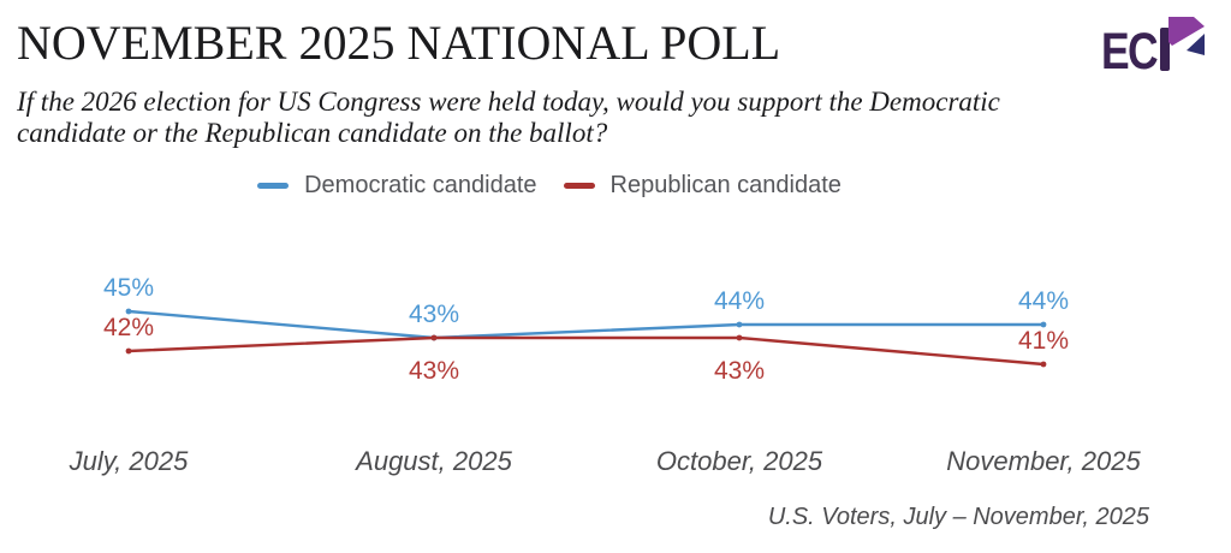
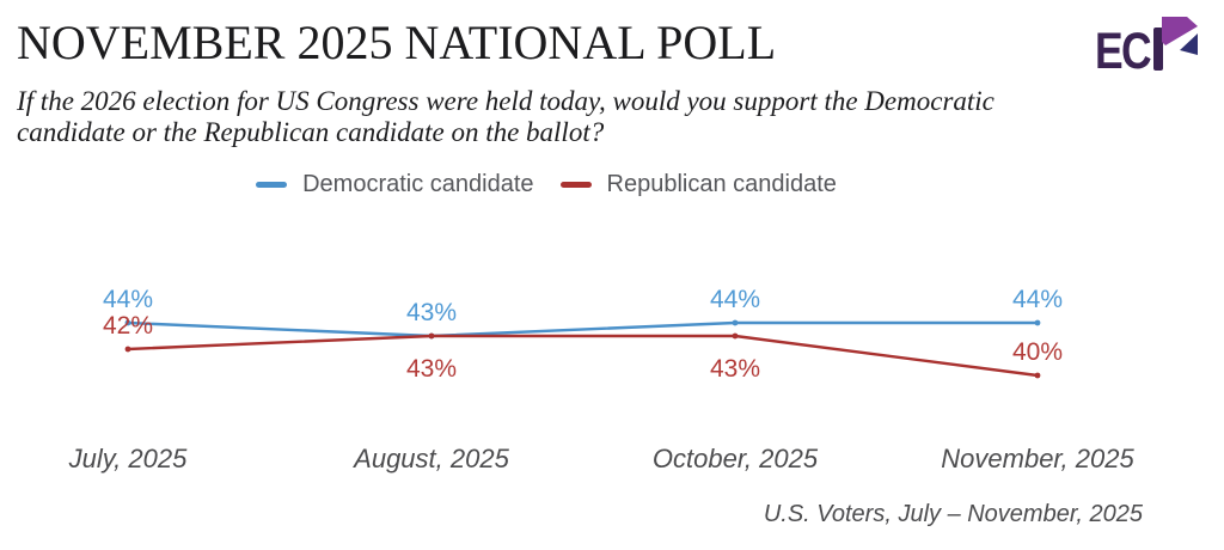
Democratic candidate/July, 2025: 45% -> 44%
Republican candidate/November, 2025: 41% -> 40%
